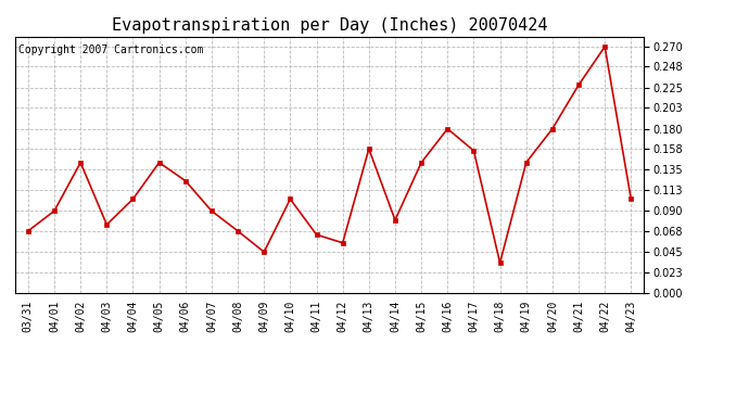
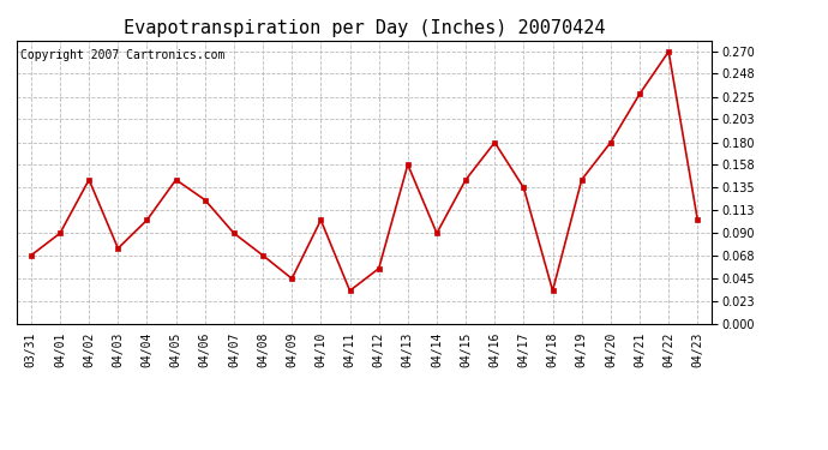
04/11: 0.064 -> 0.033
04/14: 0.080 -> 0.090
04/17: 0.156 -> 0.135
